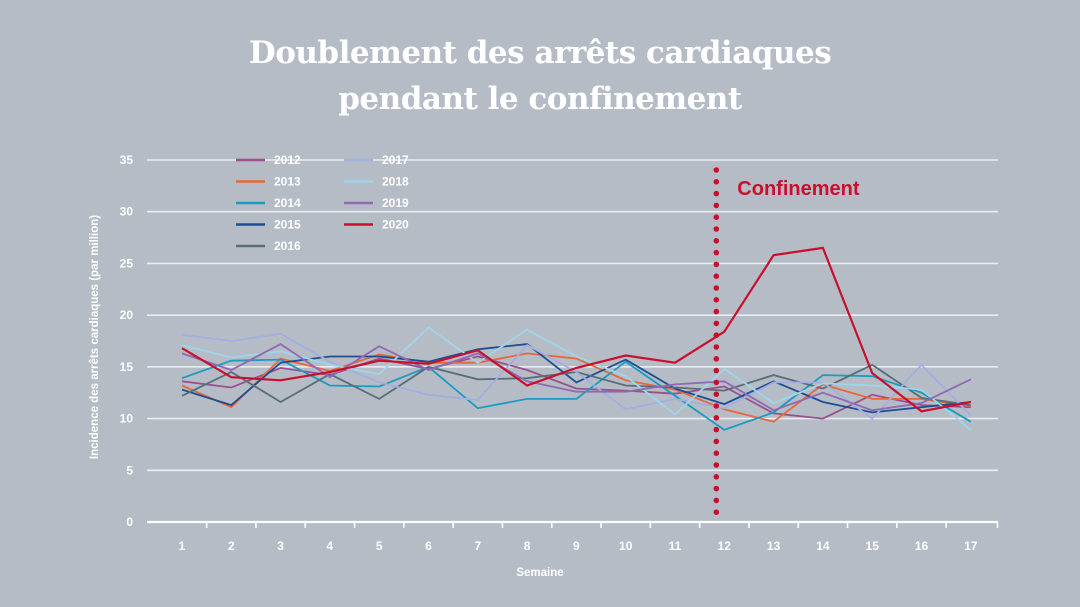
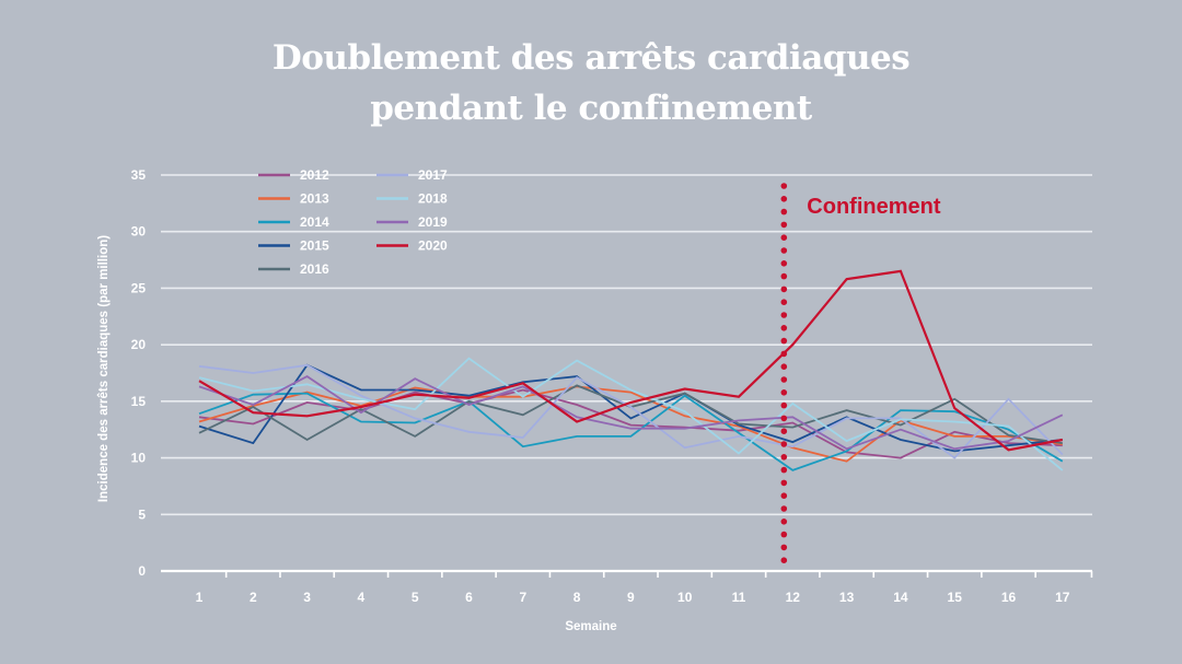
2013/2: 11.1 -> 14.6
2015/3: 15.4 -> 18.2
2016/8: 13.9 -> 16.4
2016/10: 13.2 -> 15.7
2020/12: 18.4 -> 20.0
